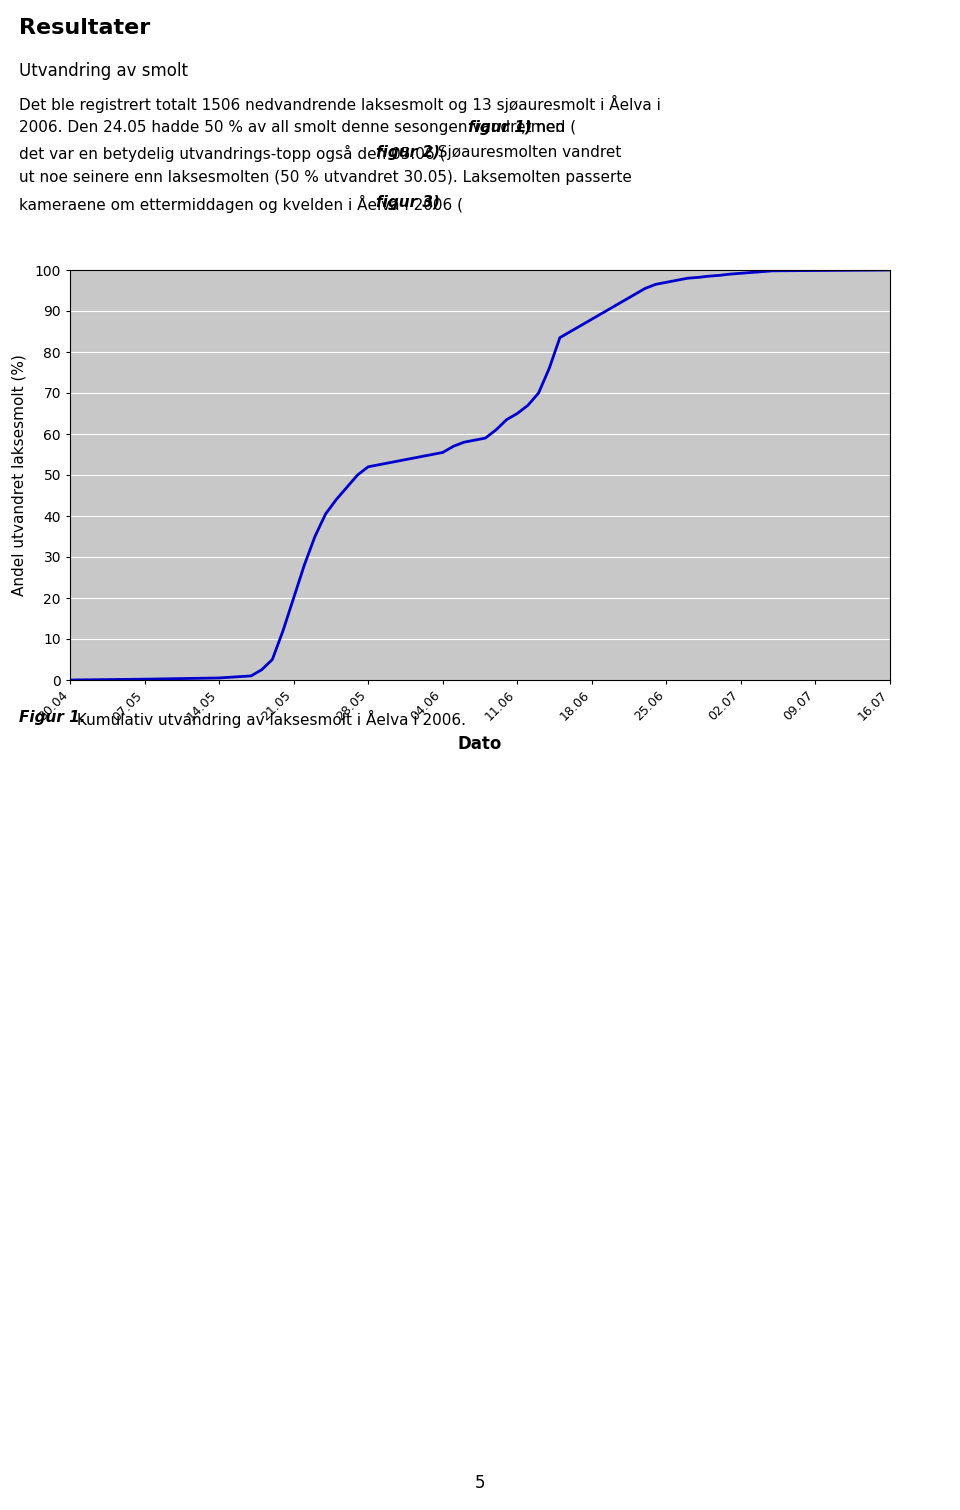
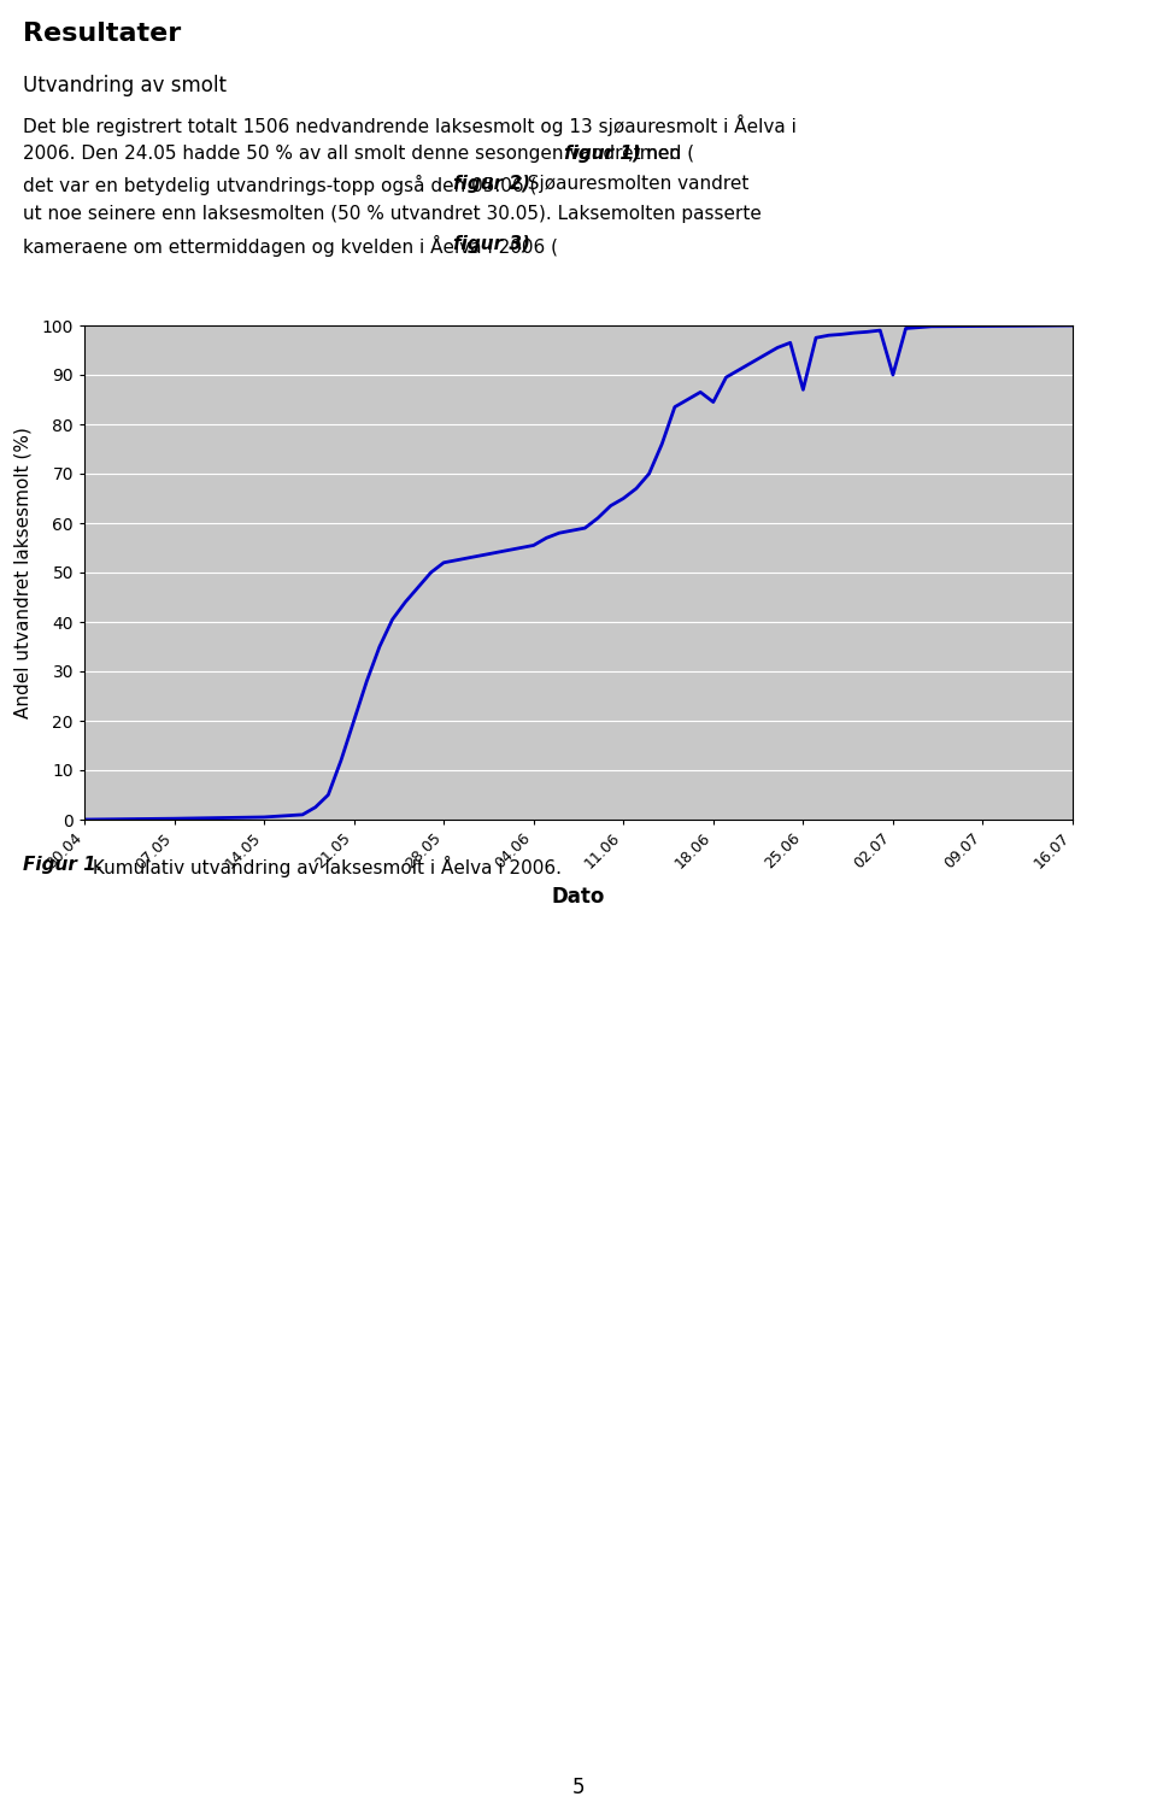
18.06: 88.0 -> 84.5
25.06: 97.0 -> 87.0
02.07: 99.2 -> 90.0
